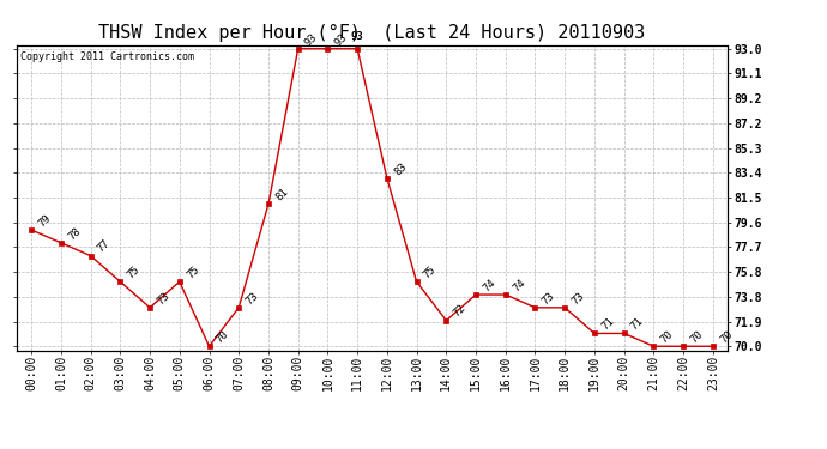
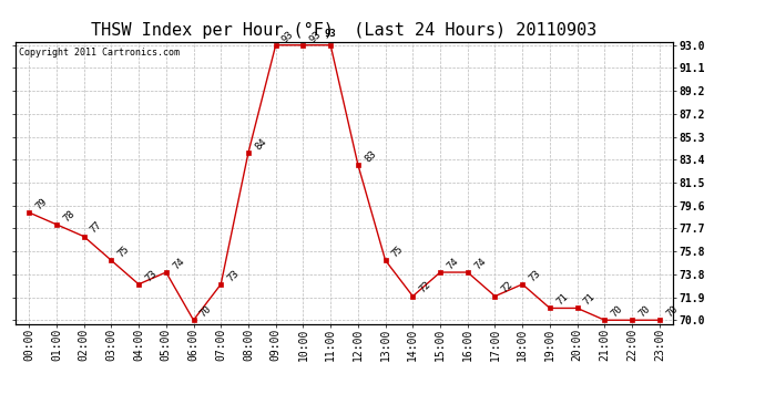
05:00: 75 -> 74
08:00: 81 -> 84
17:00: 73 -> 72
